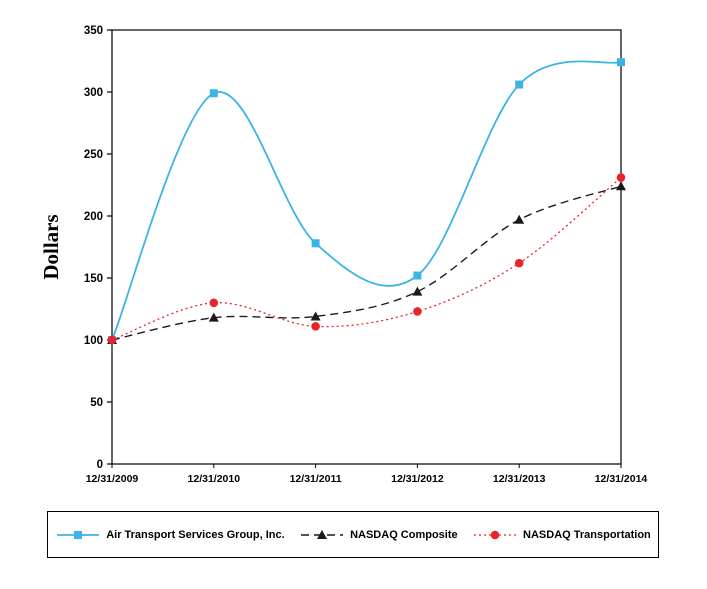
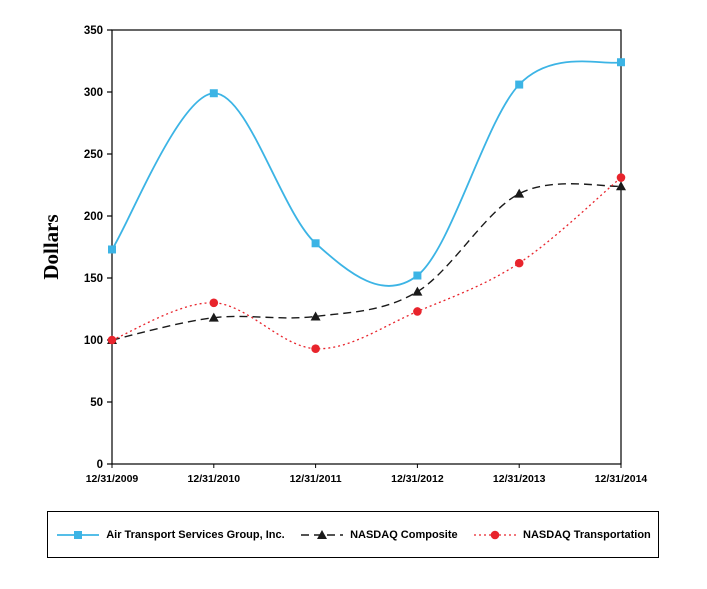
Air Transport Services Group, Inc./12/31/2009: 100 -> 173
NASDAQ Transportation/12/31/2011: 111 -> 93
NASDAQ Composite/12/31/2013: 197 -> 218
